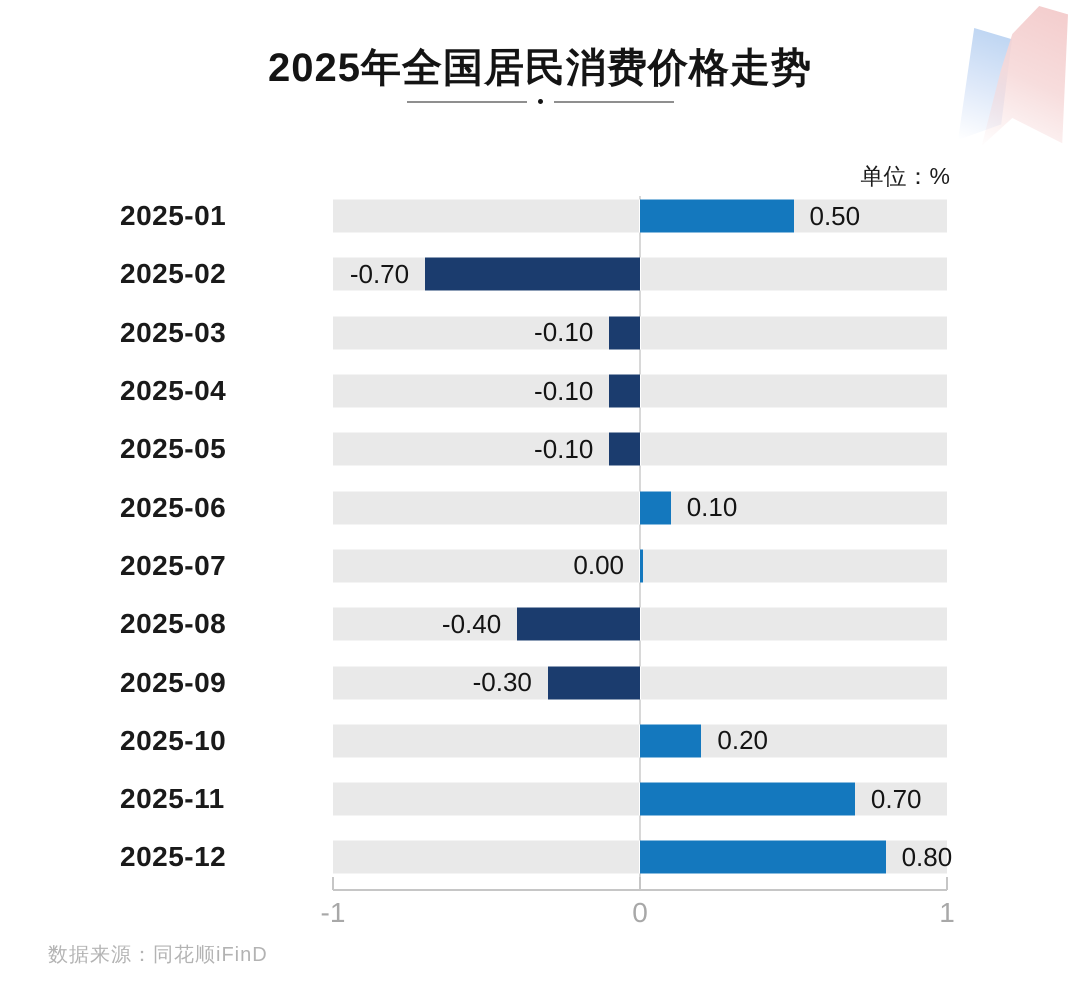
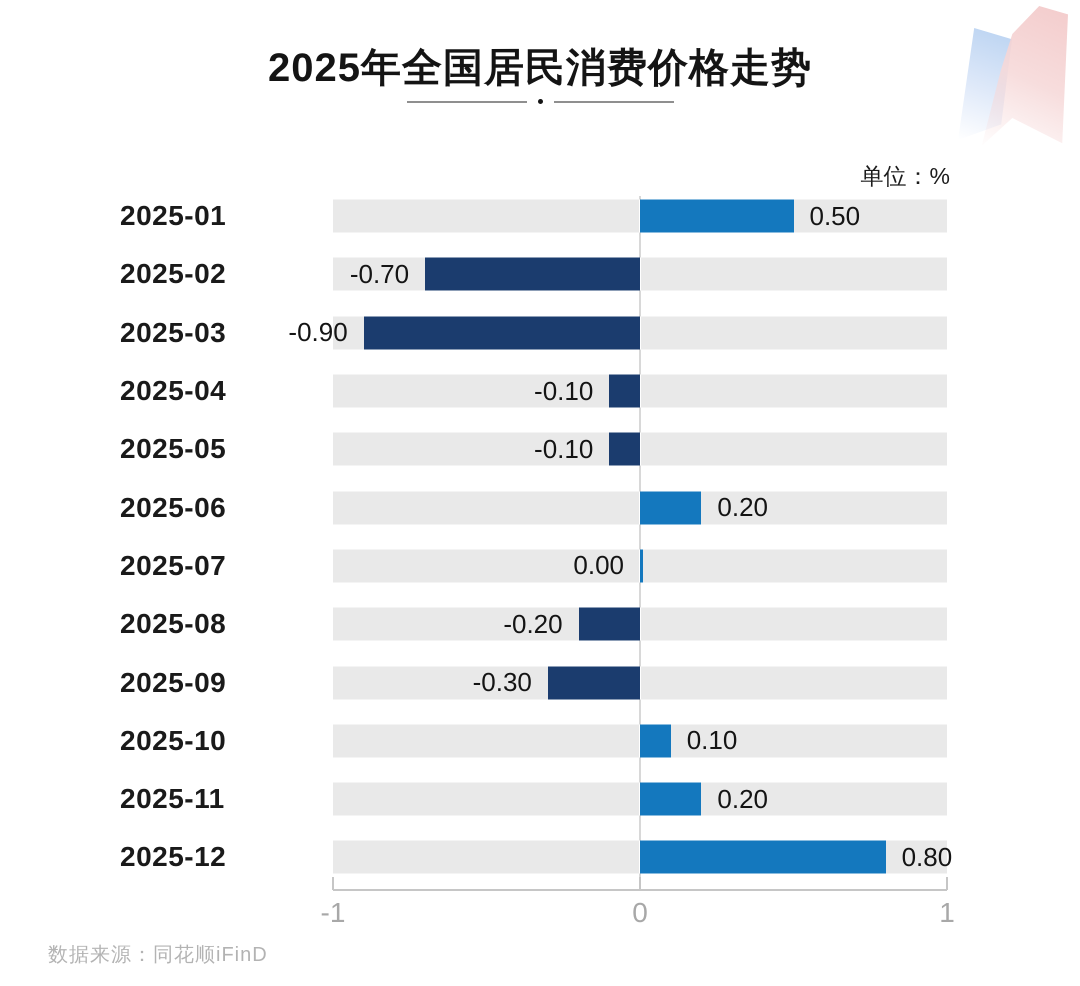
2025-03: -0.10 -> -0.90
2025-06: 0.10 -> 0.20
2025-08: -0.40 -> -0.20
2025-10: 0.20 -> 0.10
2025-11: 0.70 -> 0.20
